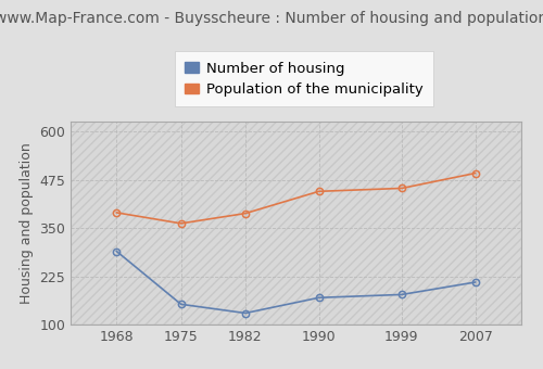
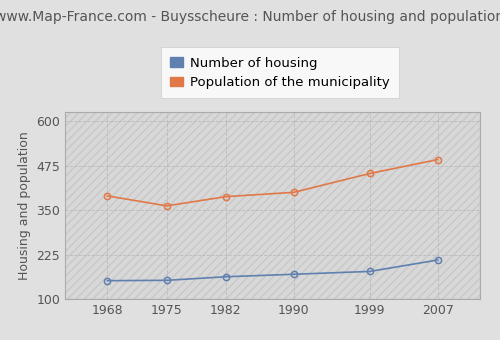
Number of housing/1968: 290 -> 152
Number of housing/1982: 130 -> 163
Population of the municipality/1990: 445 -> 400
